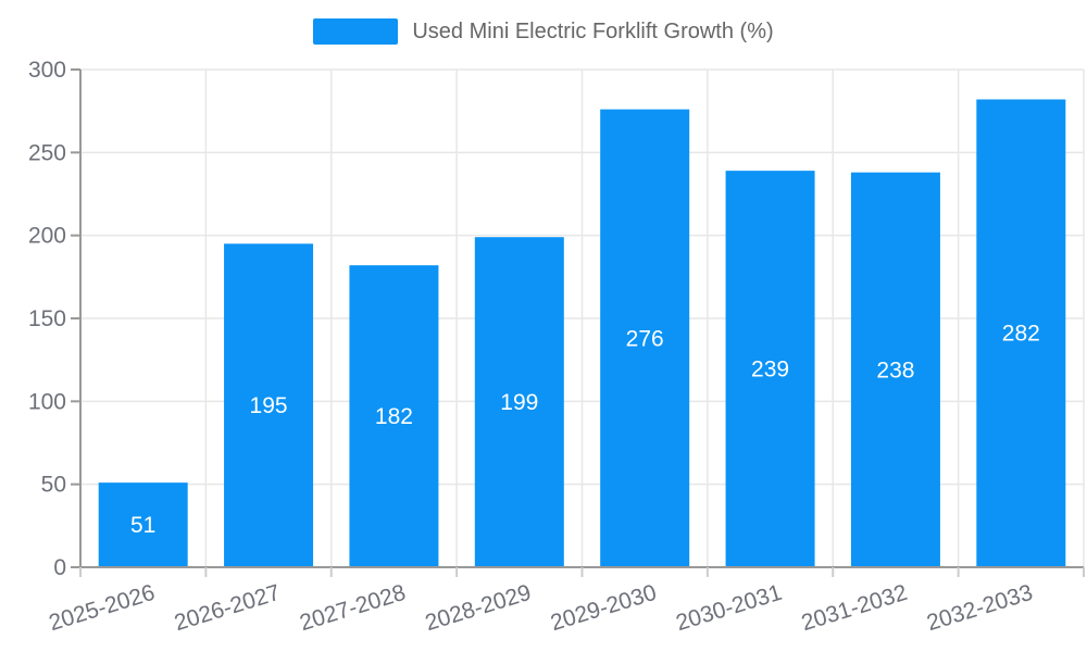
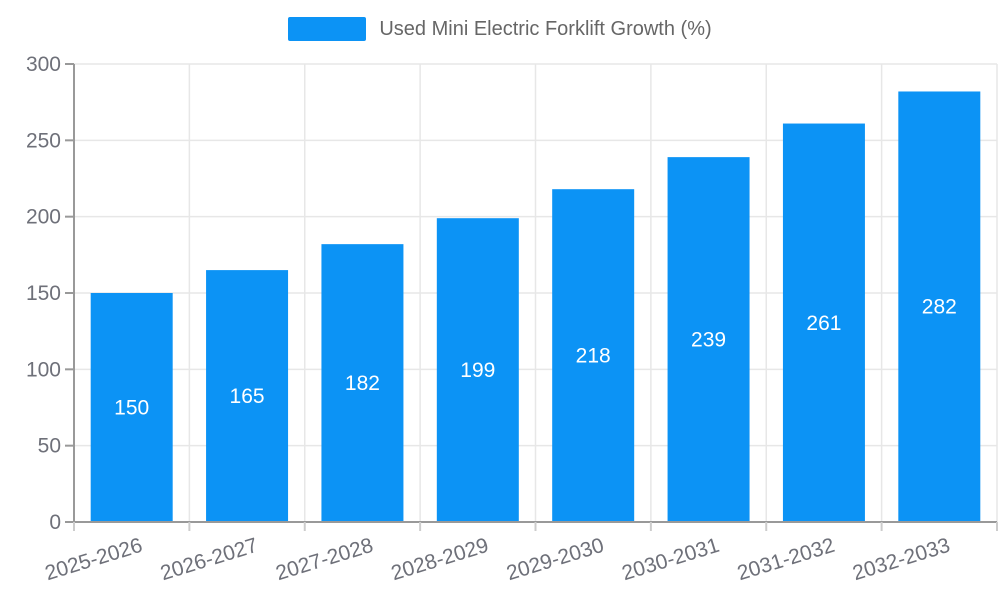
2025-2026: 51 -> 150
2026-2027: 195 -> 165
2029-2030: 276 -> 218
2031-2032: 238 -> 261
